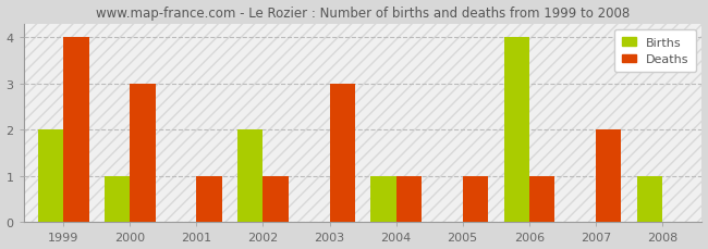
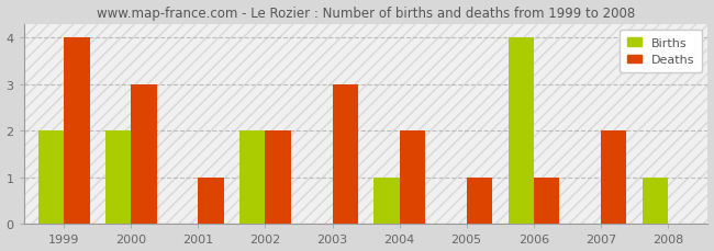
Births/2000: 1 -> 2
Deaths/2002: 1 -> 2
Deaths/2004: 1 -> 2
